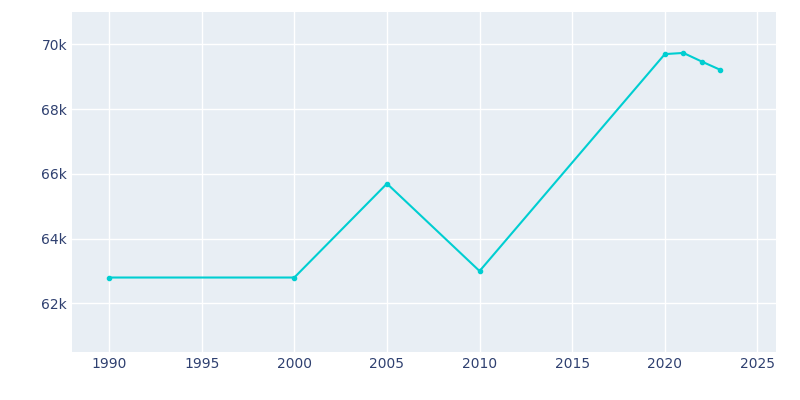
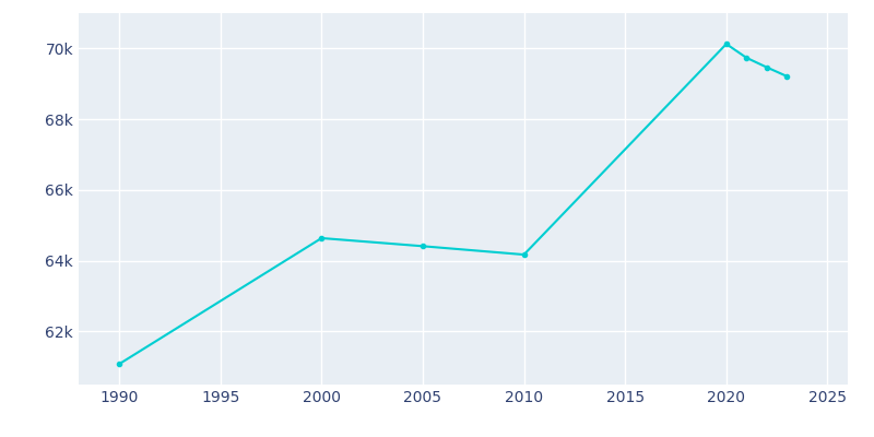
1990: 62.80k -> 61.08k
2000: 62.80k -> 64.64k
2005: 65.70k -> 64.41k
2010: 63.00k -> 64.17k
2020: 69.70k -> 70.13k
